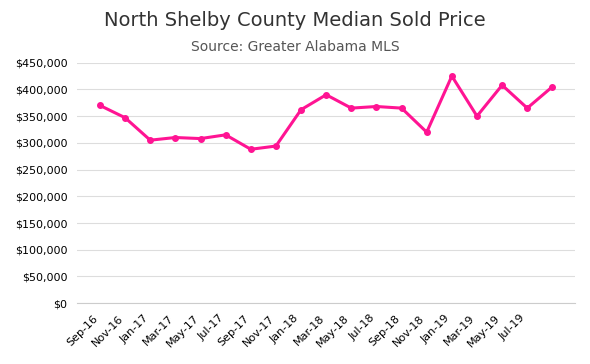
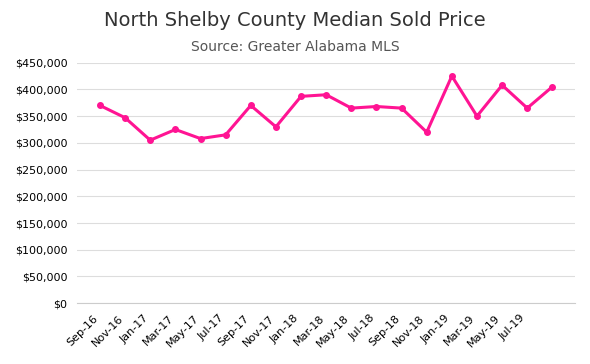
Mar-17: $310,000 -> $325,000
Sep-17: $288,000 -> $370,000
Nov-17: $294,000 -> $330,000
Jan-18: $362,000 -> $387,000
